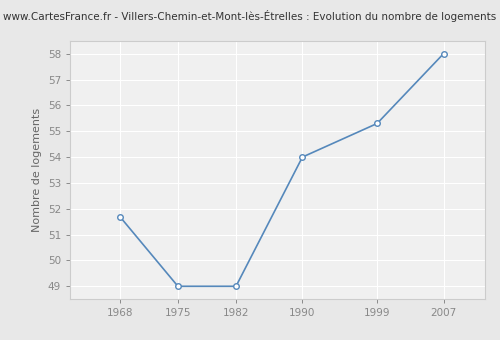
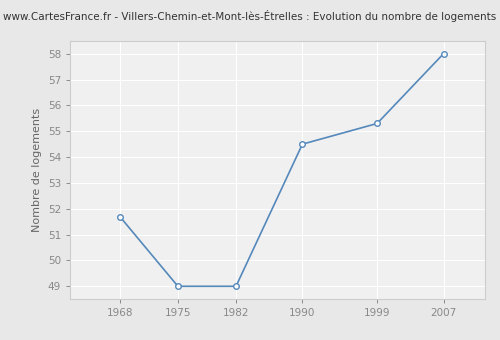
1990: 54.0 -> 54.5
